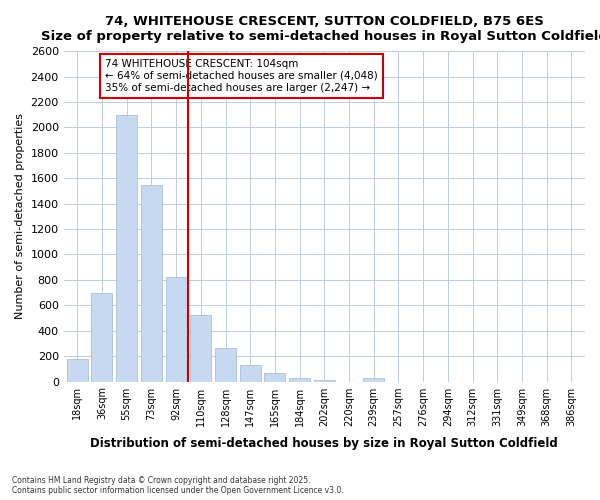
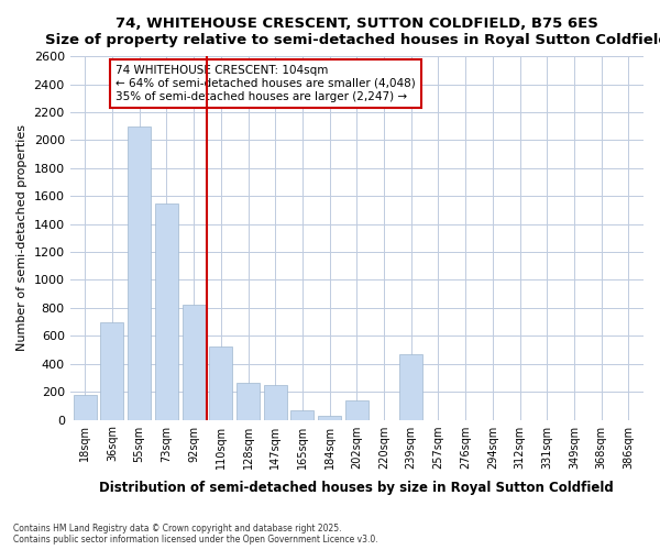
147sqm: 130 -> 250
202sqm: 20 -> 140
239sqm: 30 -> 470
